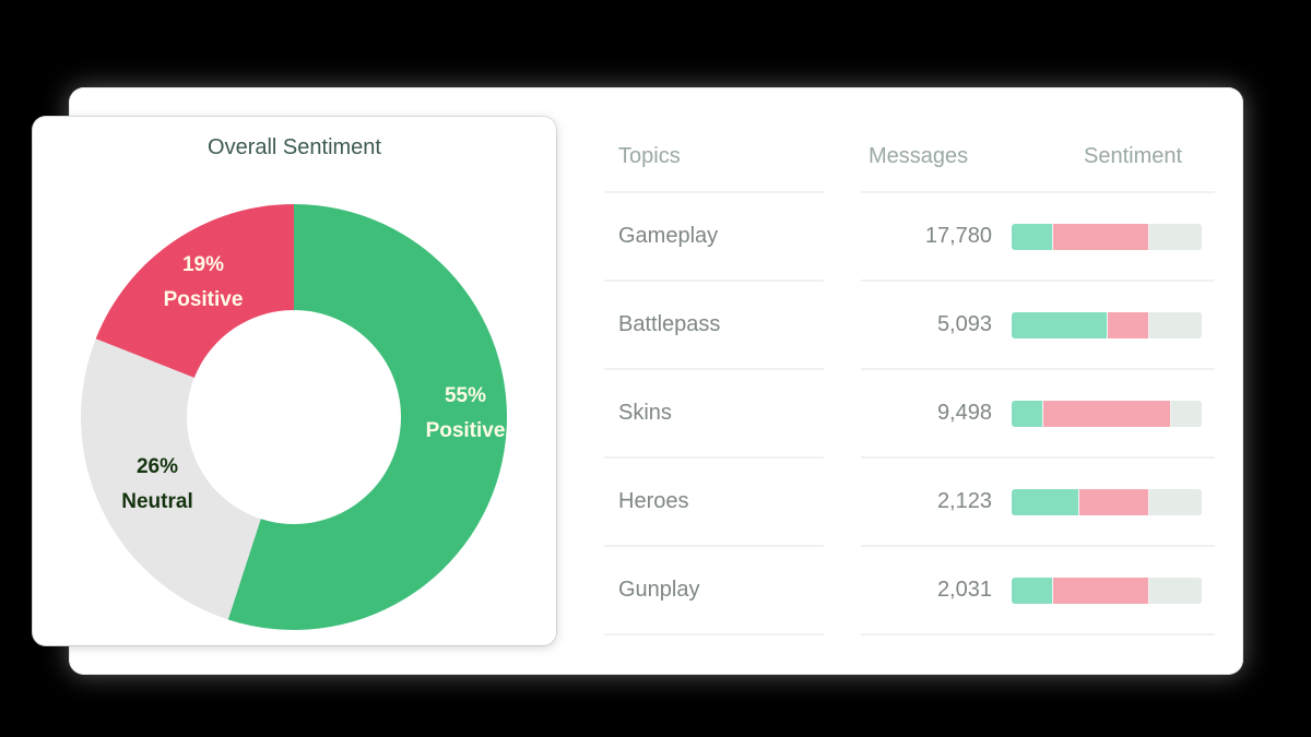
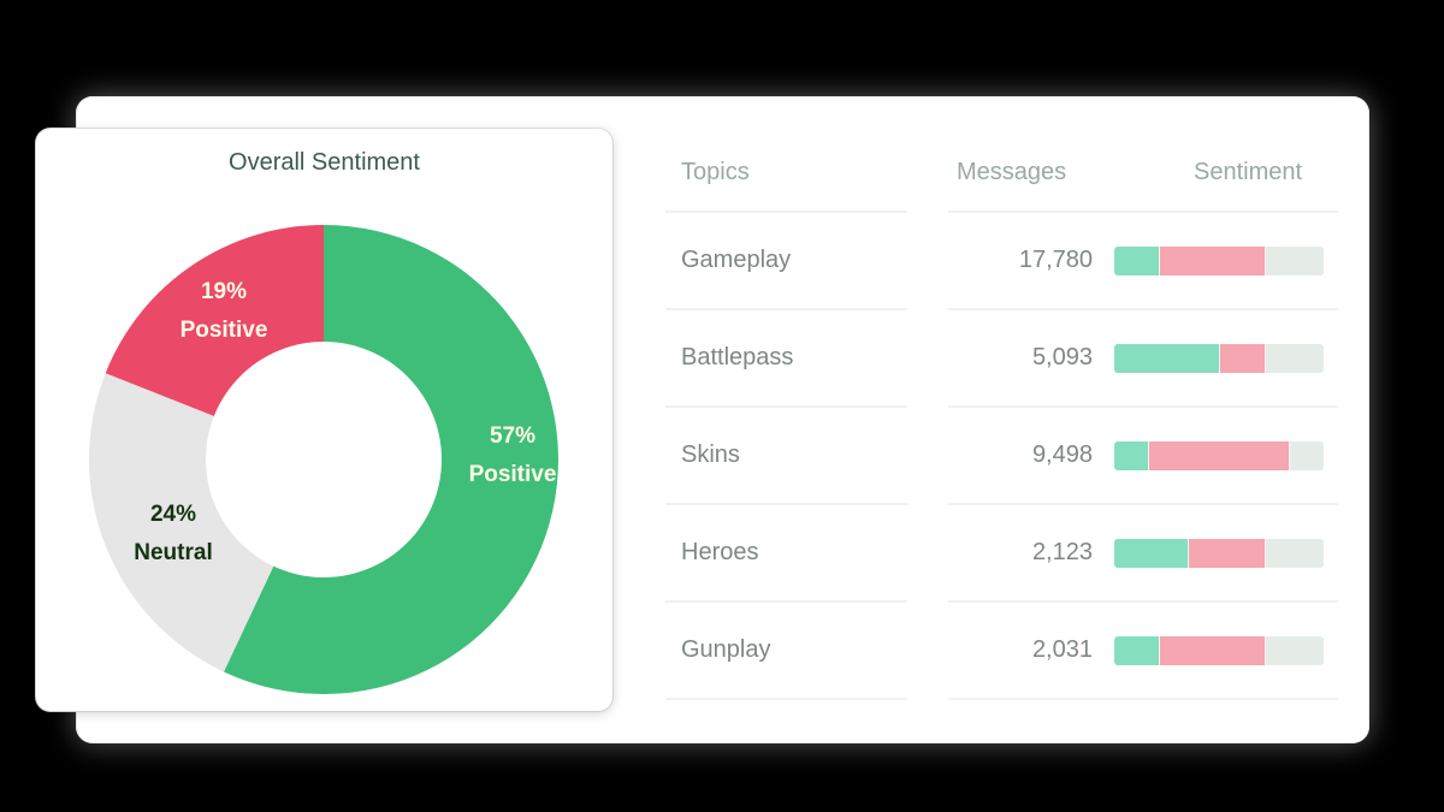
Positive: 55% -> 57%
Neutral: 26% -> 24%
